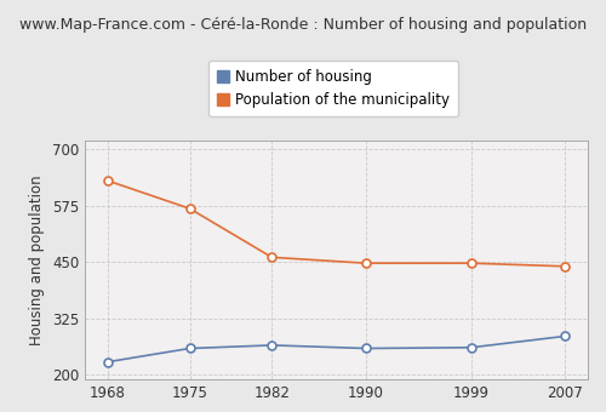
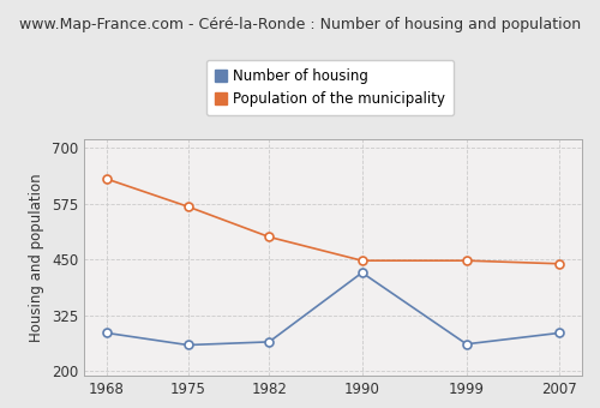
Number of housing/1968: 228 -> 285
Population of the municipality/1982: 460 -> 500
Number of housing/1990: 258 -> 420
